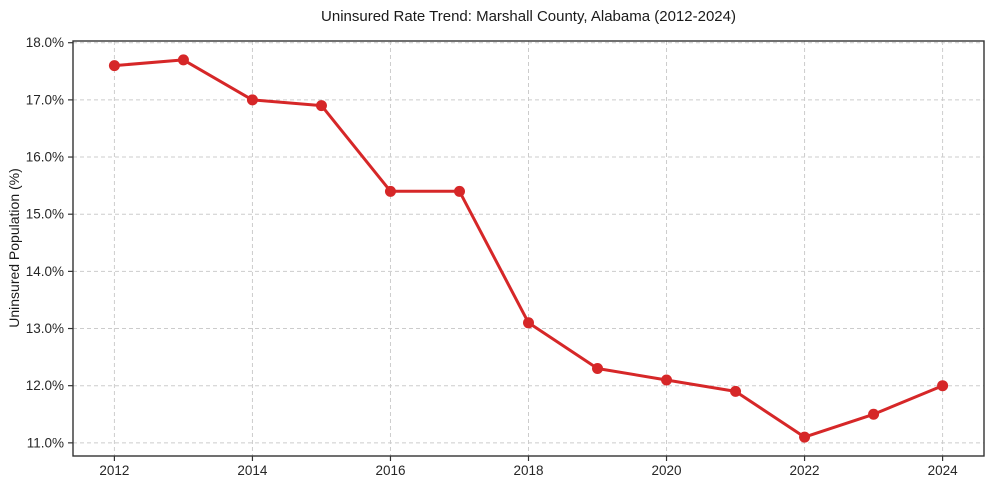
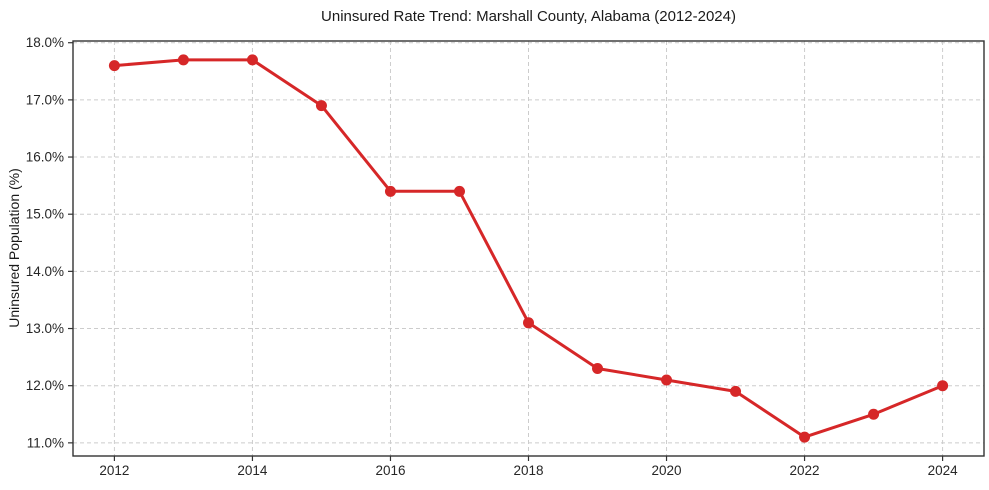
2014: 17.0% -> 17.7%
